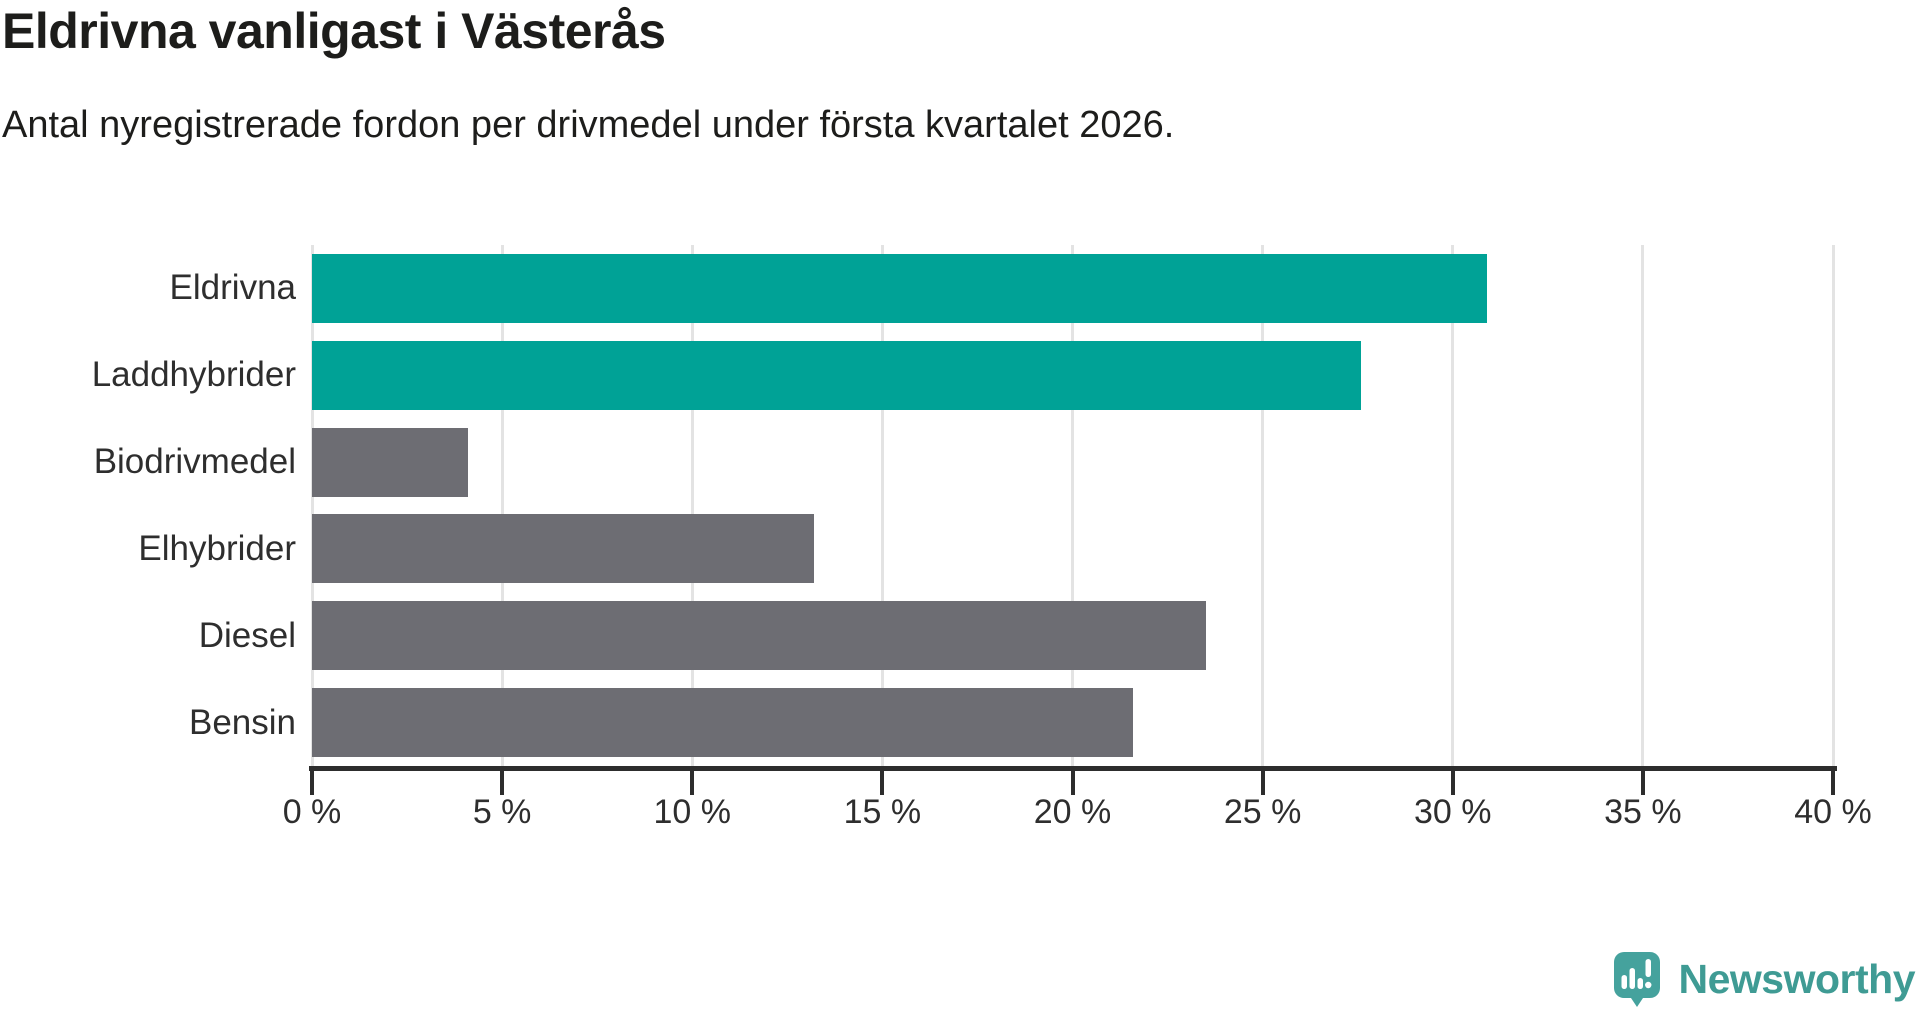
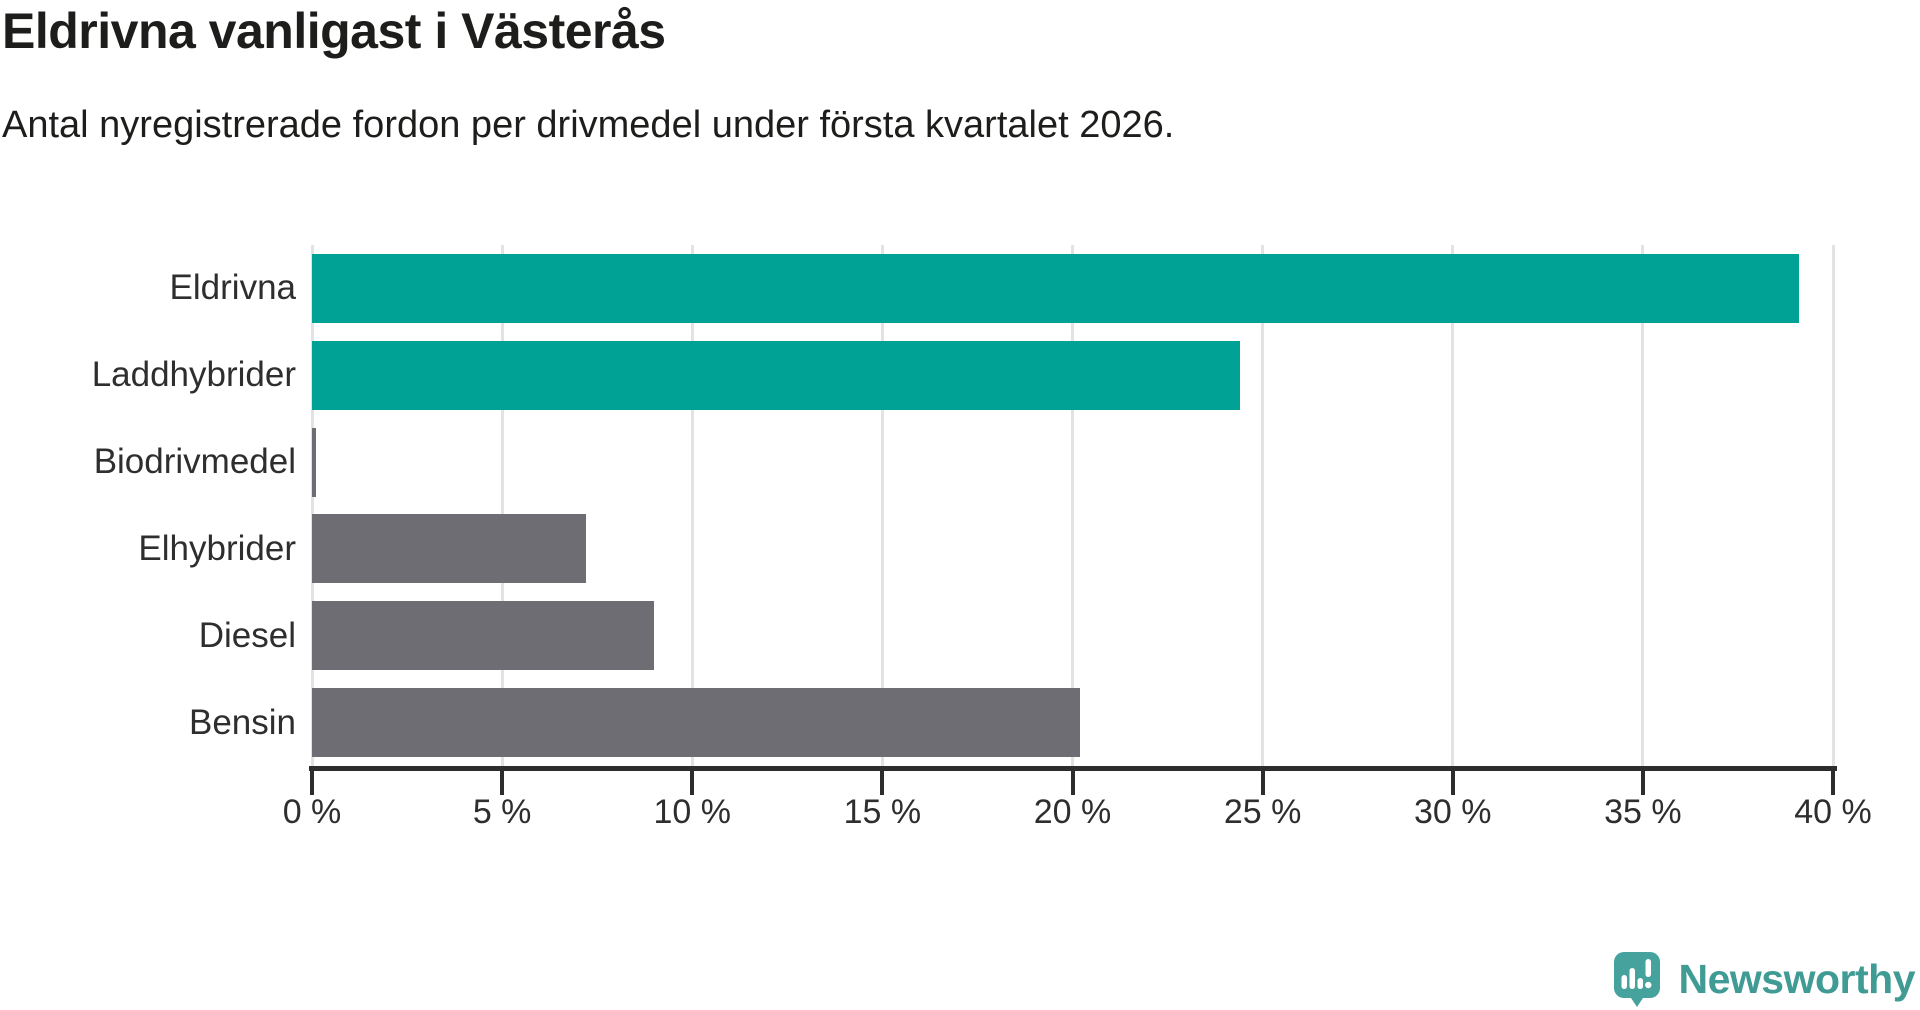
Eldrivna: 30.9% -> 39.1%
Laddhybrider: 27.6% -> 24.4%
Biodrivmedel: 4.1% -> 0.1%
Elhybrider: 13.2% -> 7.2%
Diesel: 23.5% -> 9.0%
Bensin: 21.6% -> 20.2%
